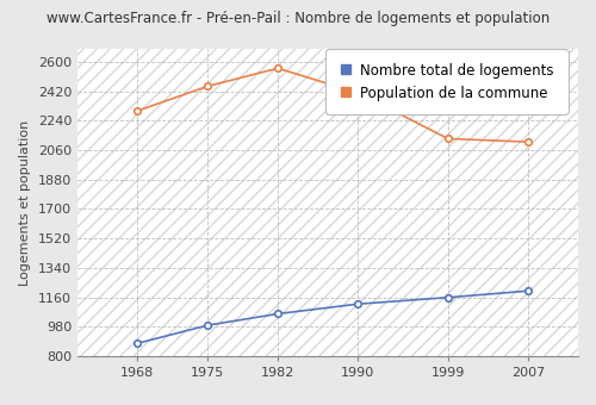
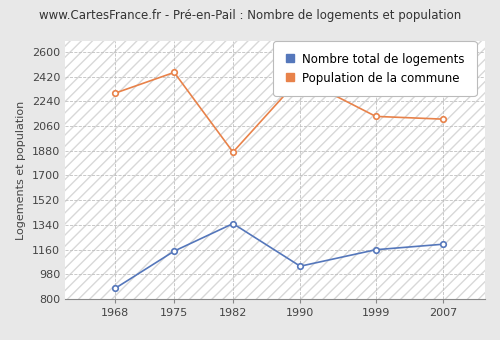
Nombre total de logements/1975: 990 -> 1150
Nombre total de logements/1982: 1060 -> 1350
Population de la commune/1982: 2560 -> 1870
Nombre total de logements/1990: 1120 -> 1040
